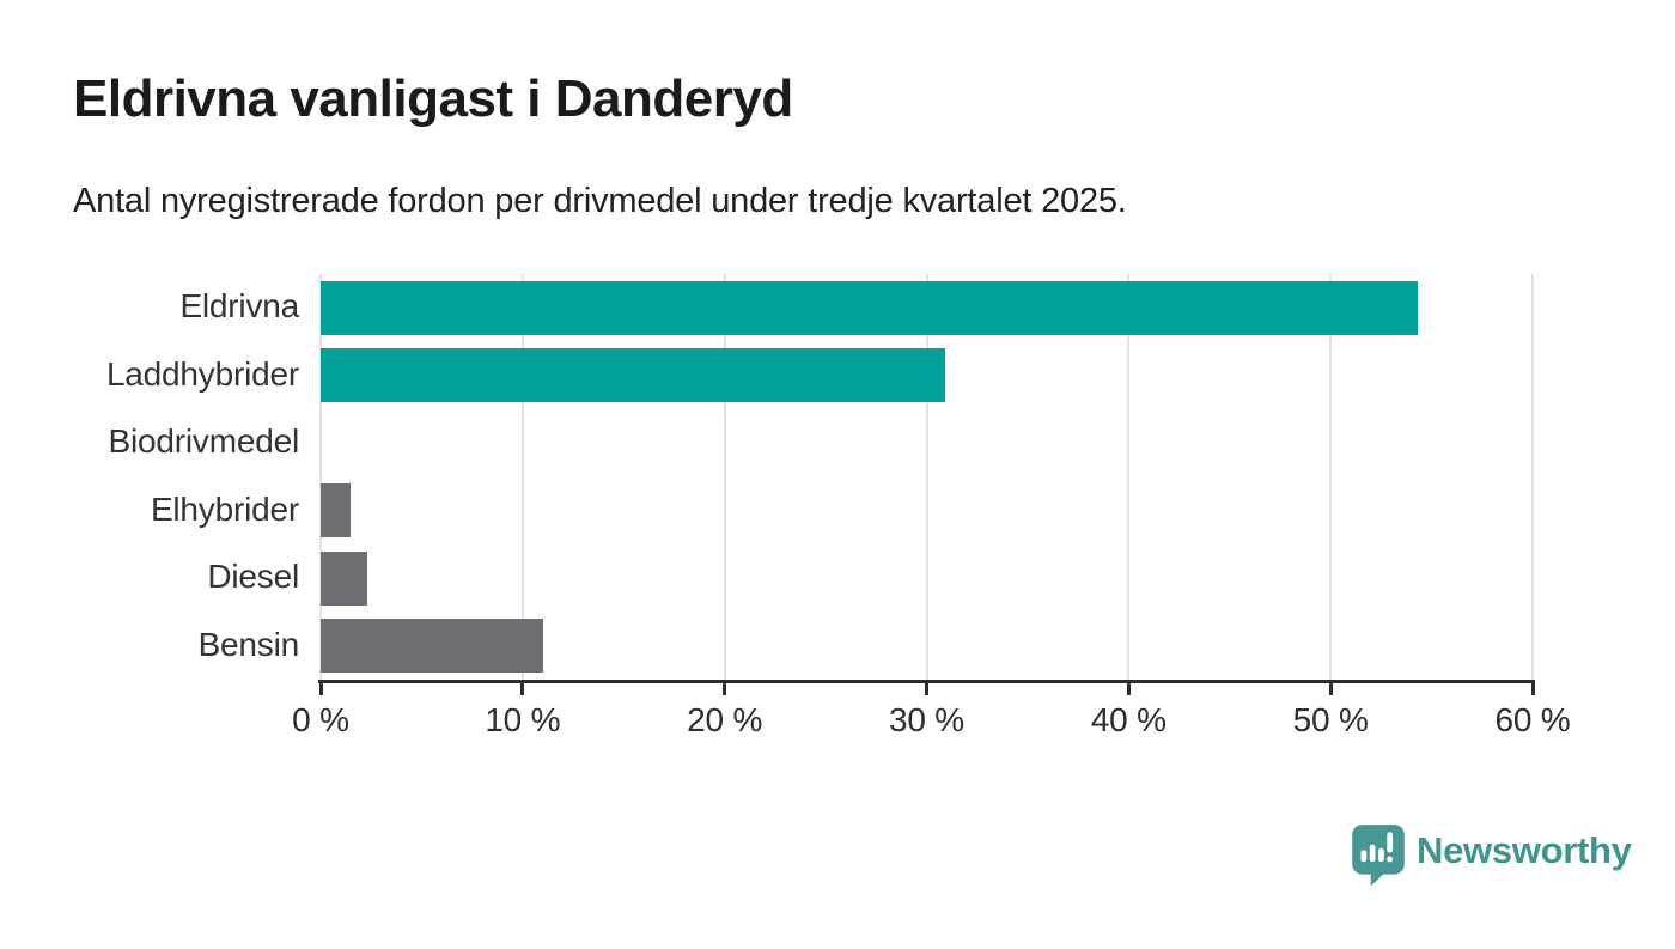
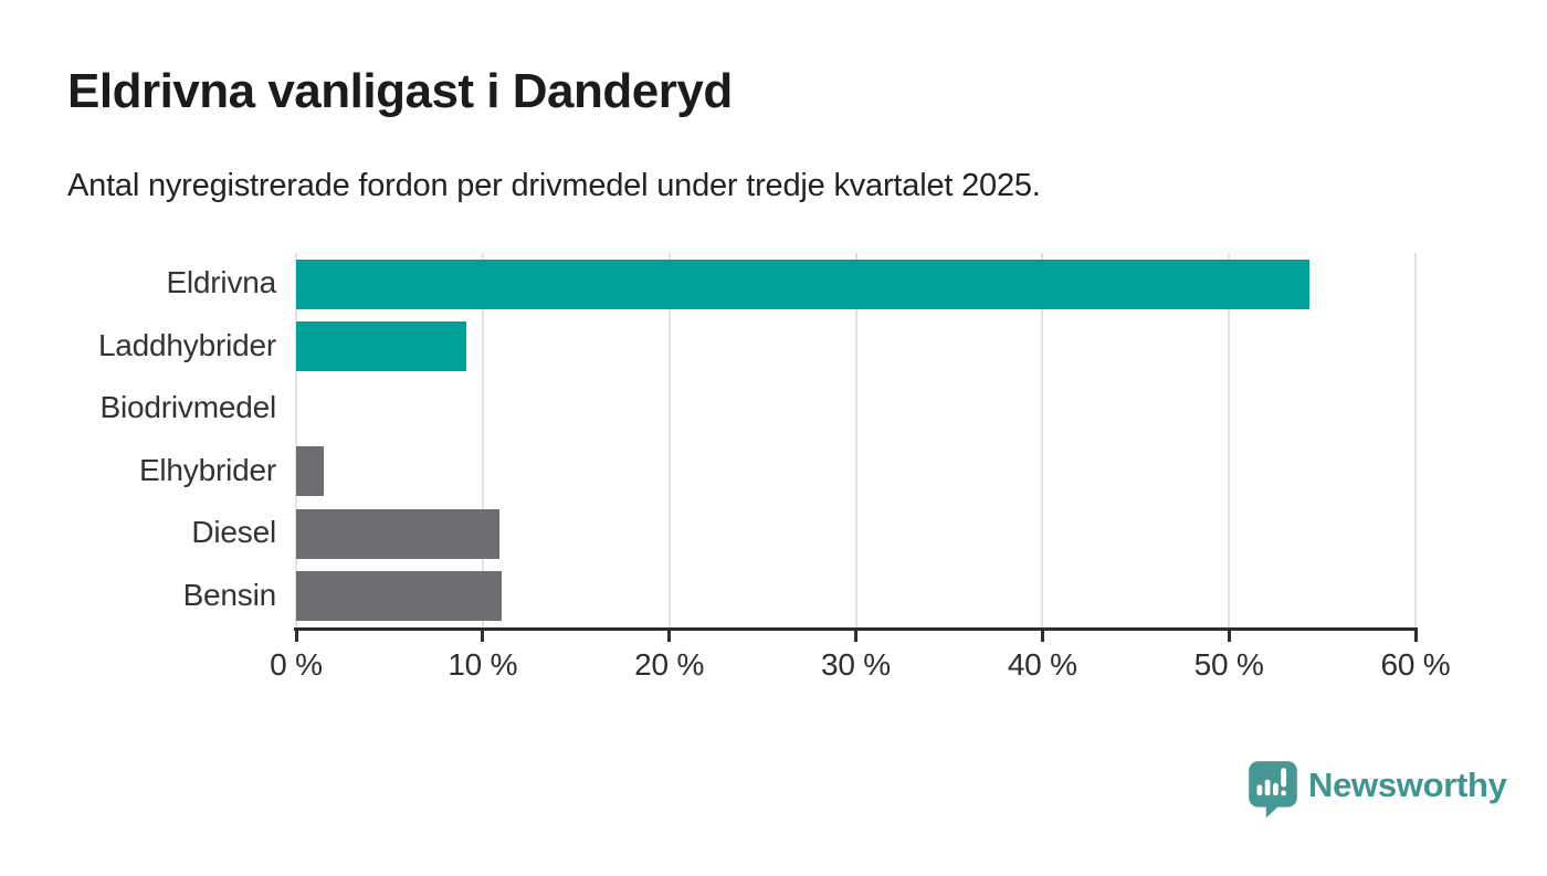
Laddhybrider: 30.9% -> 9.1%
Diesel: 2.3% -> 10.9%
